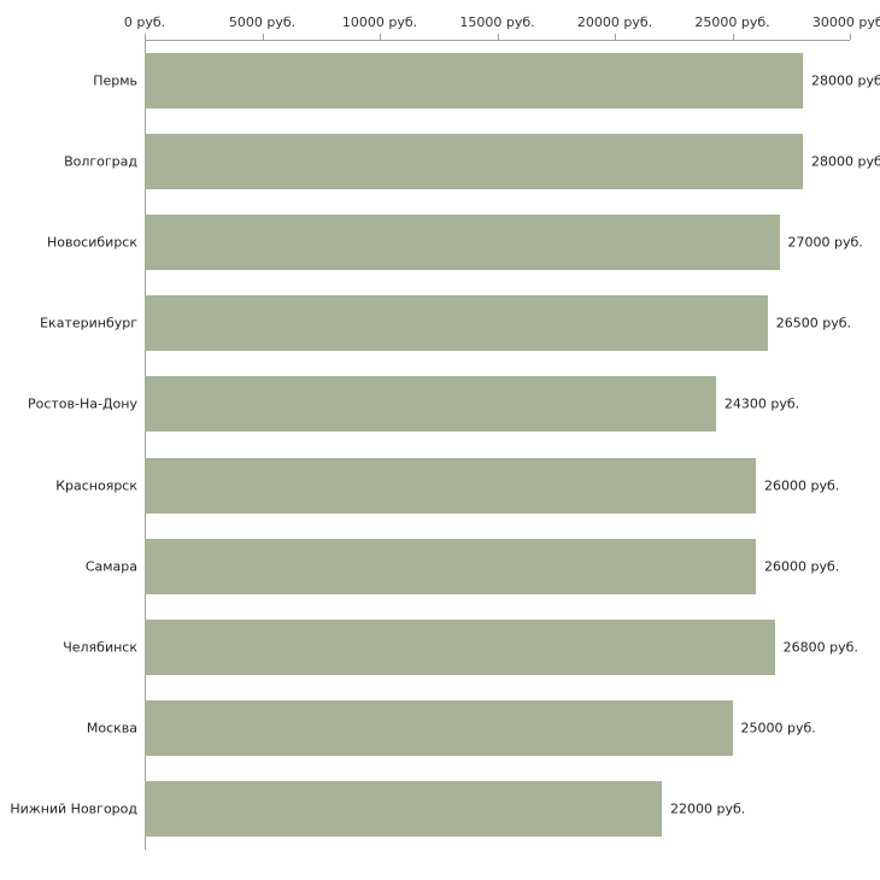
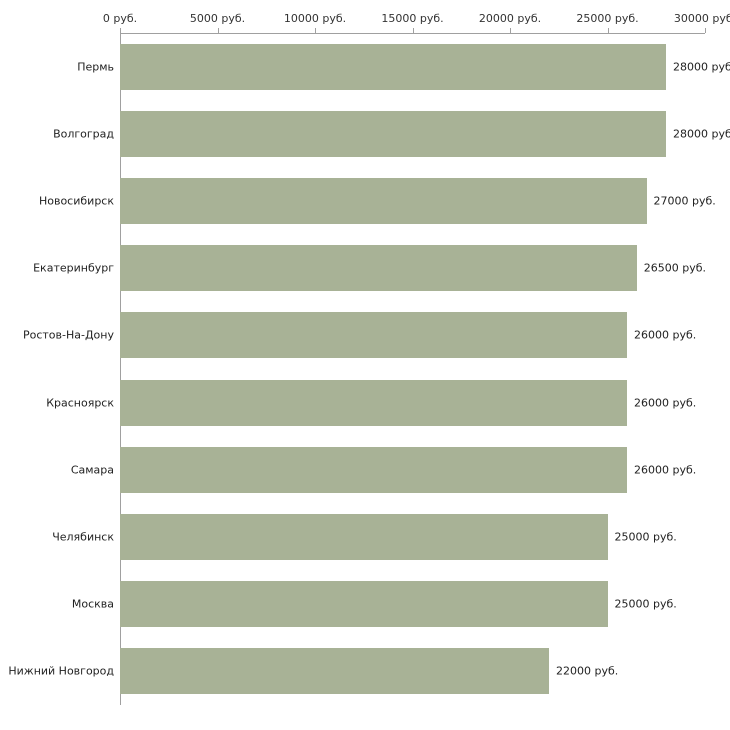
Ростов-На-Дону: 24300 -> 26000
Челябинск: 26800 -> 25000
